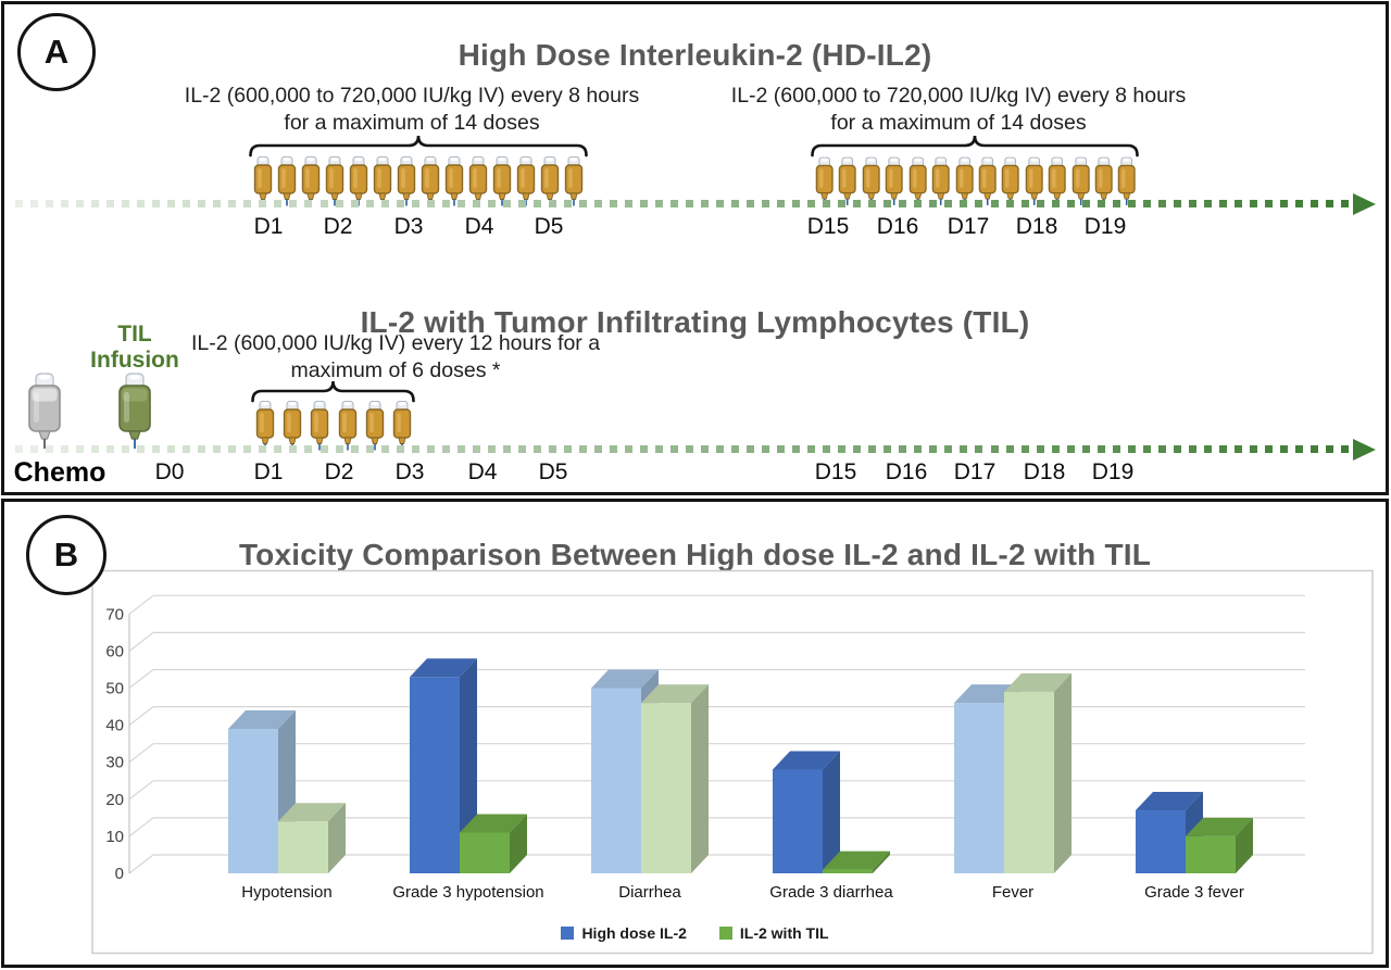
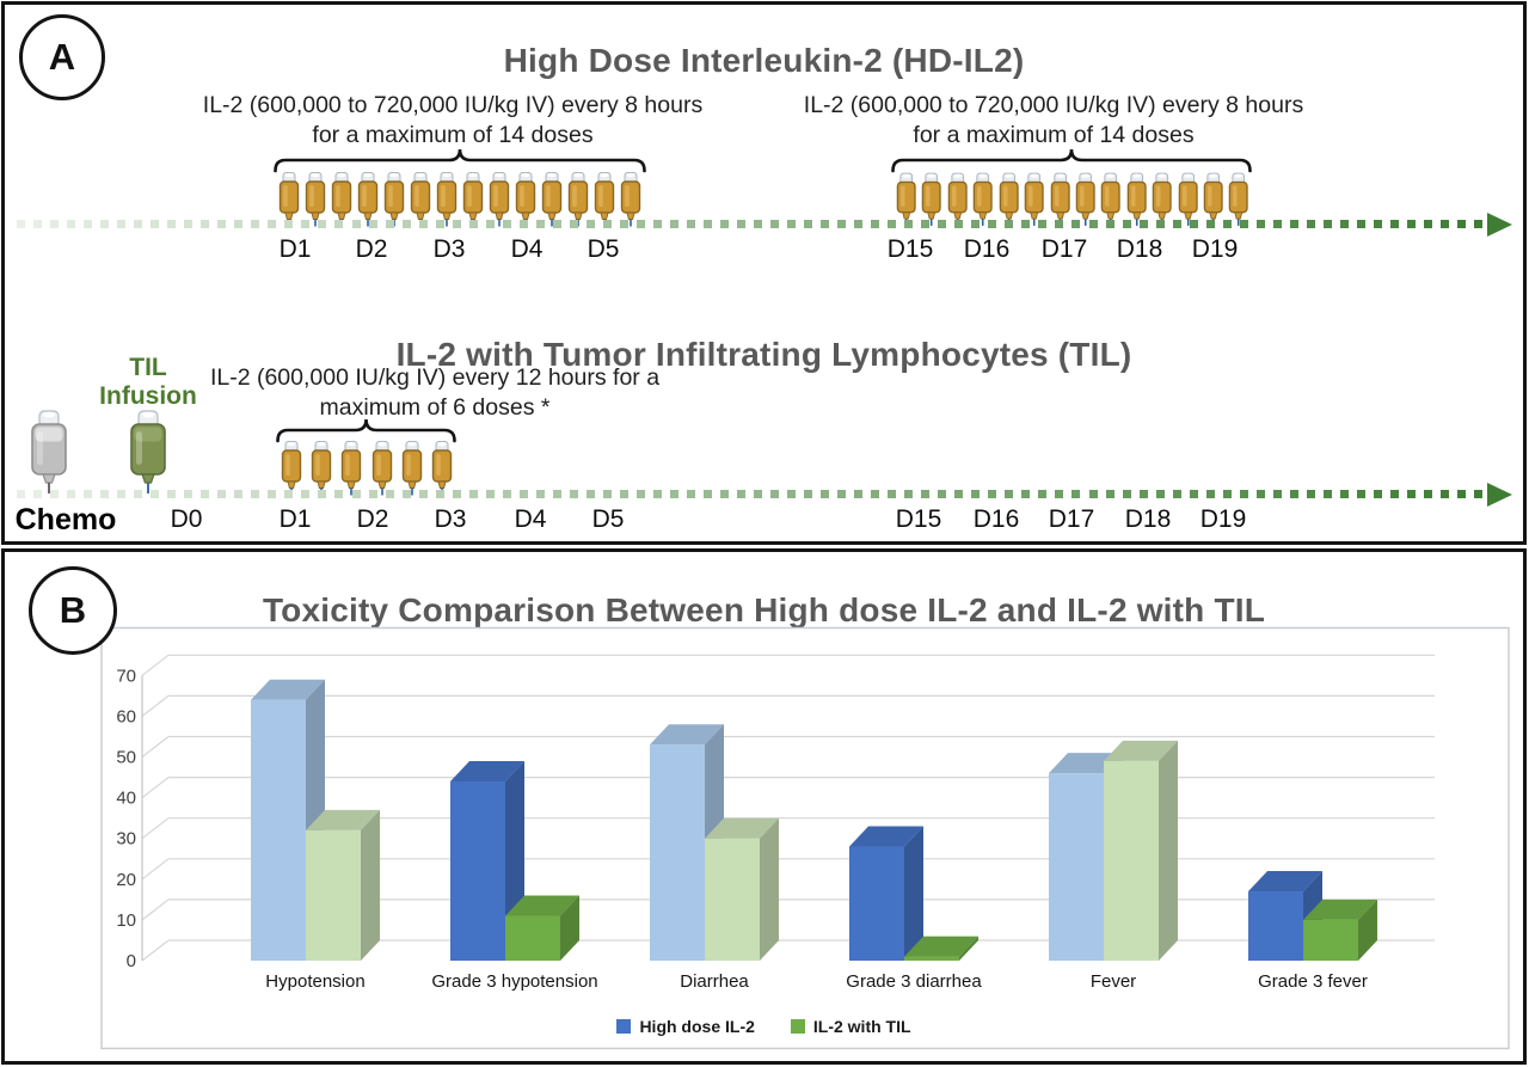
High dose IL-2/Hypotension: 39 -> 64
IL-2 with TIL/Hypotension: 14 -> 32
High dose IL-2/Grade 3 hypotension: 53 -> 44
High dose IL-2/Diarrhea: 50 -> 53
IL-2 with TIL/Diarrhea: 46 -> 30
